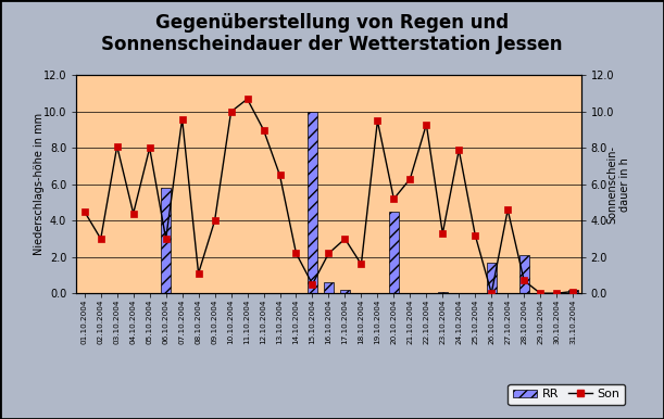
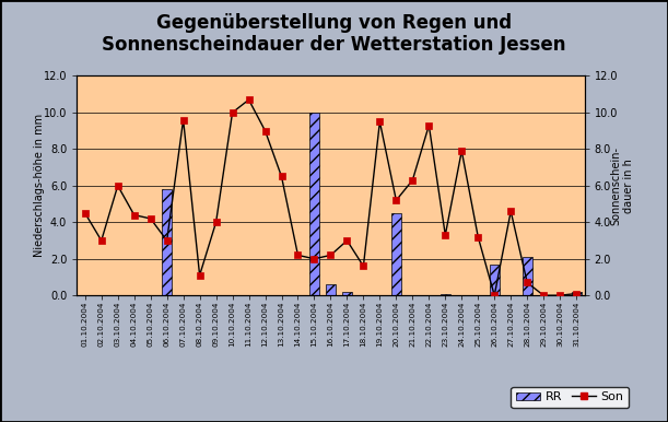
Son/03.10.2004: 8.1 -> 6.0
Son/05.10.2004: 8.0 -> 4.2
Son/15.10.2004: 0.5 -> 2.0
